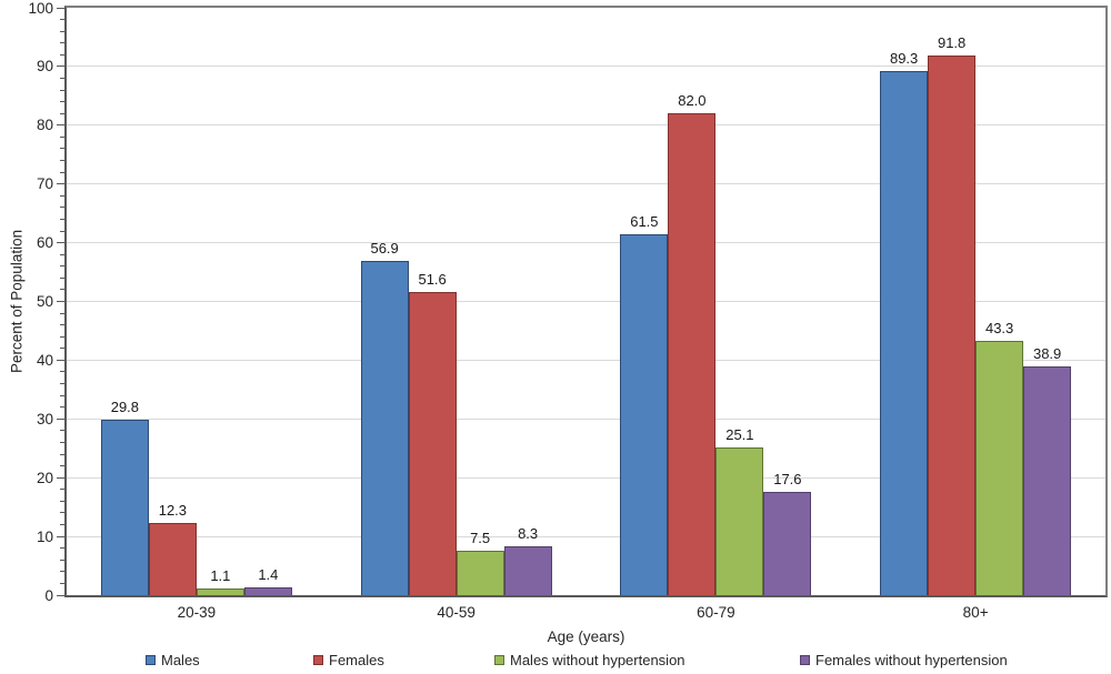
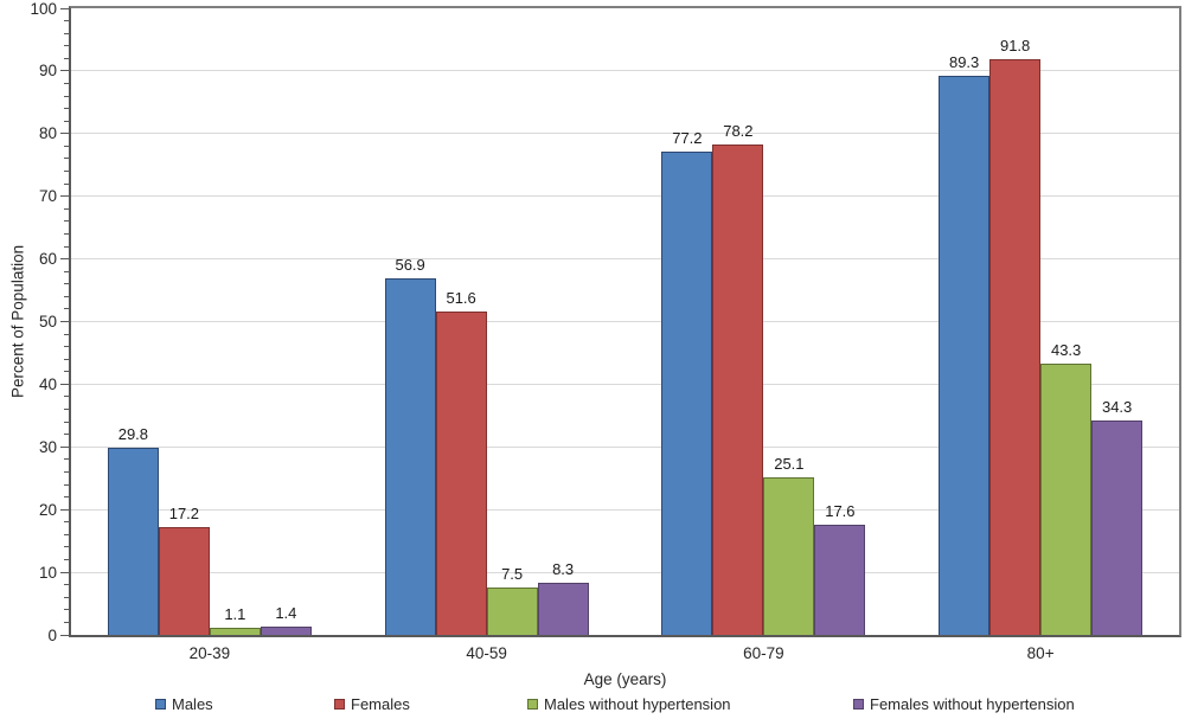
Females/20-39: 12.3 -> 17.2
Males/60-79: 61.5 -> 77.2
Females/60-79: 82.0 -> 78.2
Females without hypertension/80+: 38.9 -> 34.3
